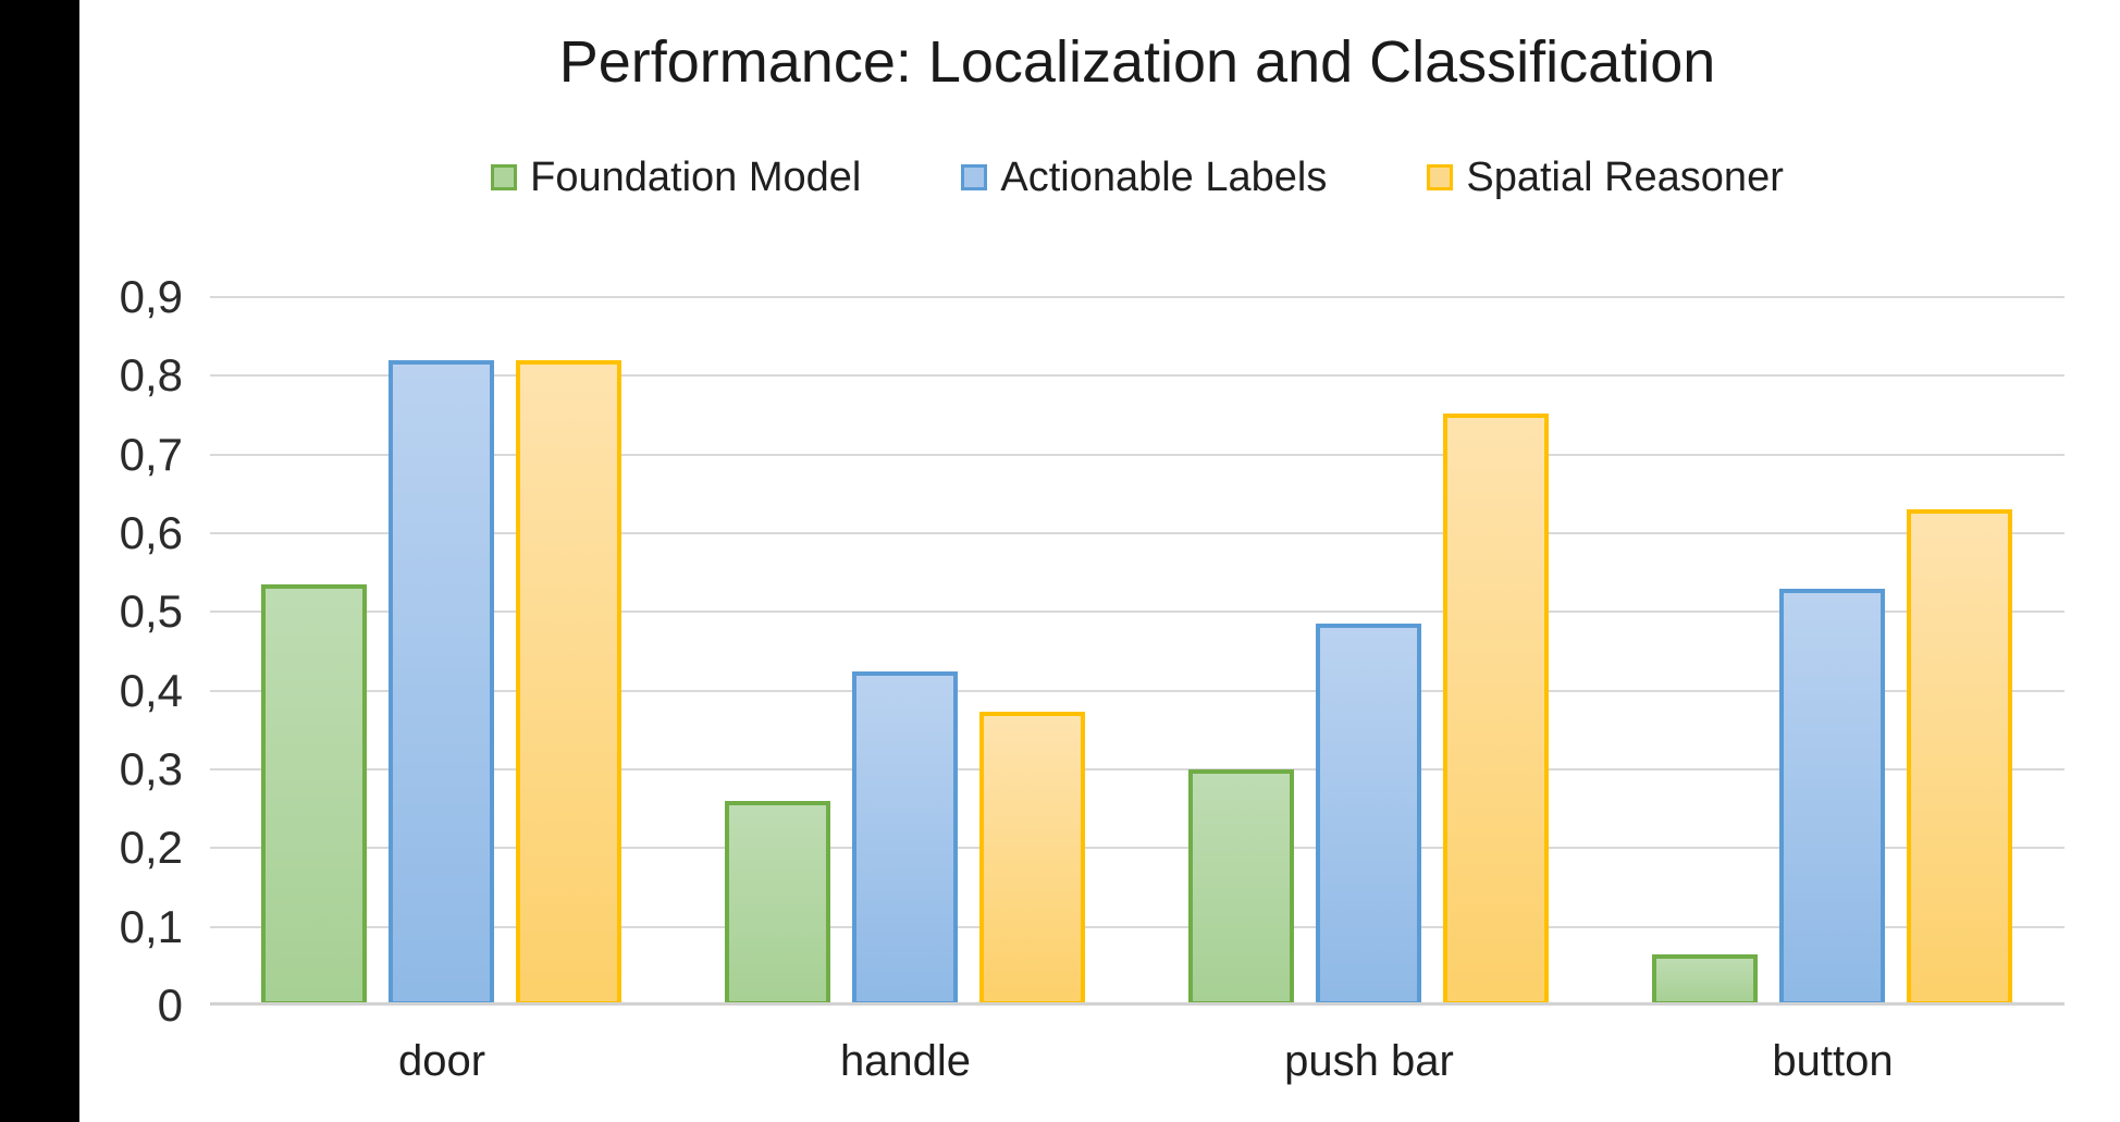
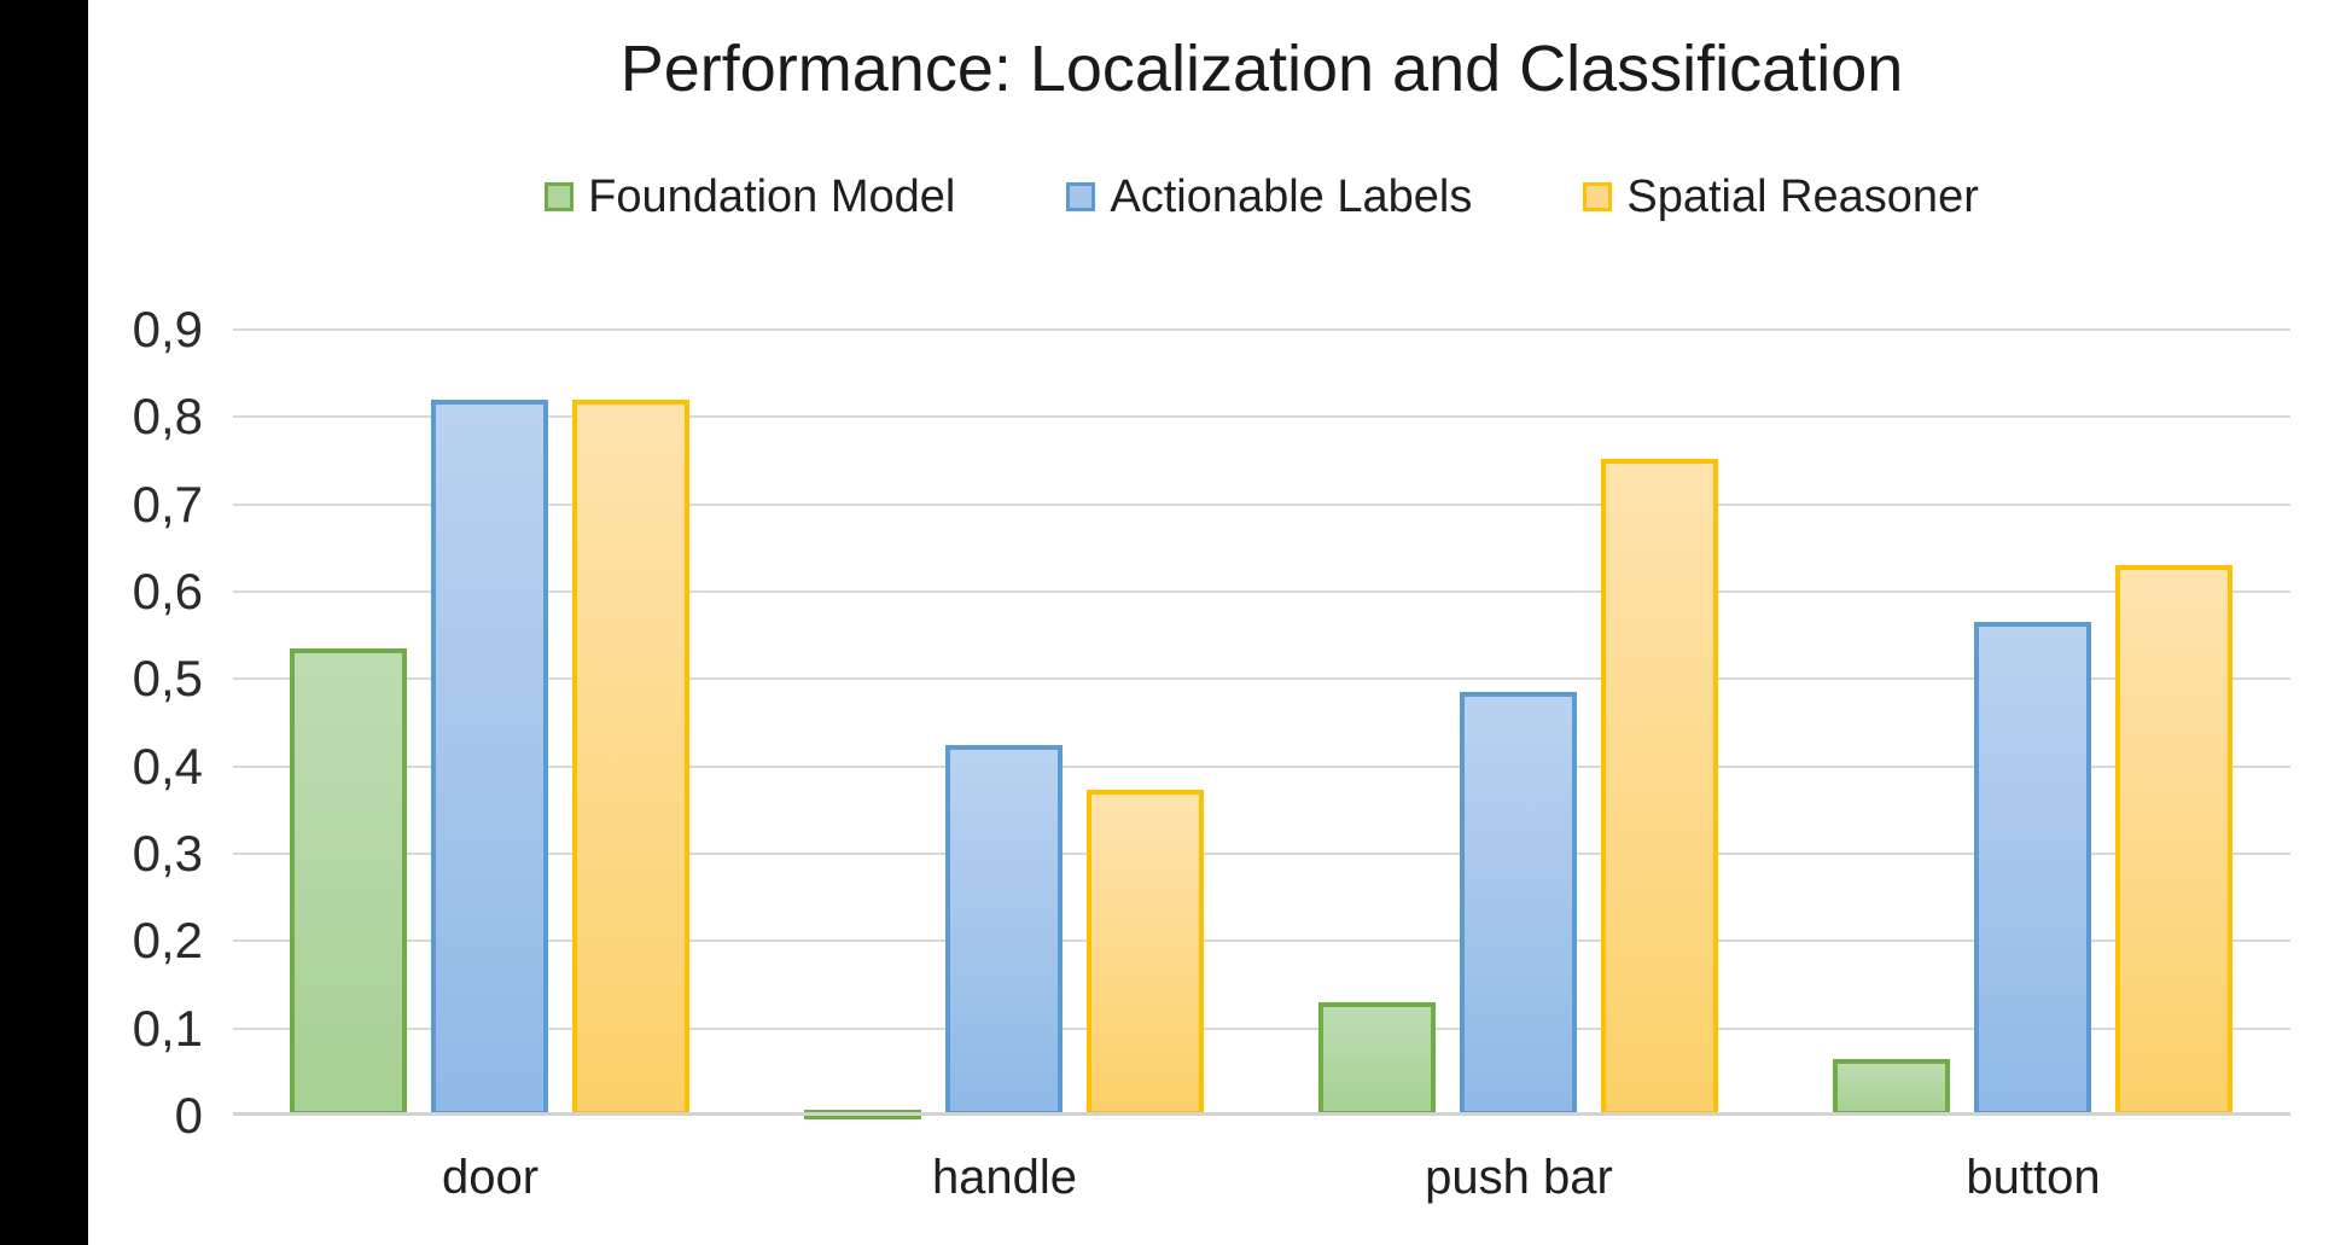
Foundation Model/handle: 0,26 -> 0,01
Foundation Model/push bar: 0,30 -> 0,13
Actionable Labels/button: 0,53 -> 0,56
